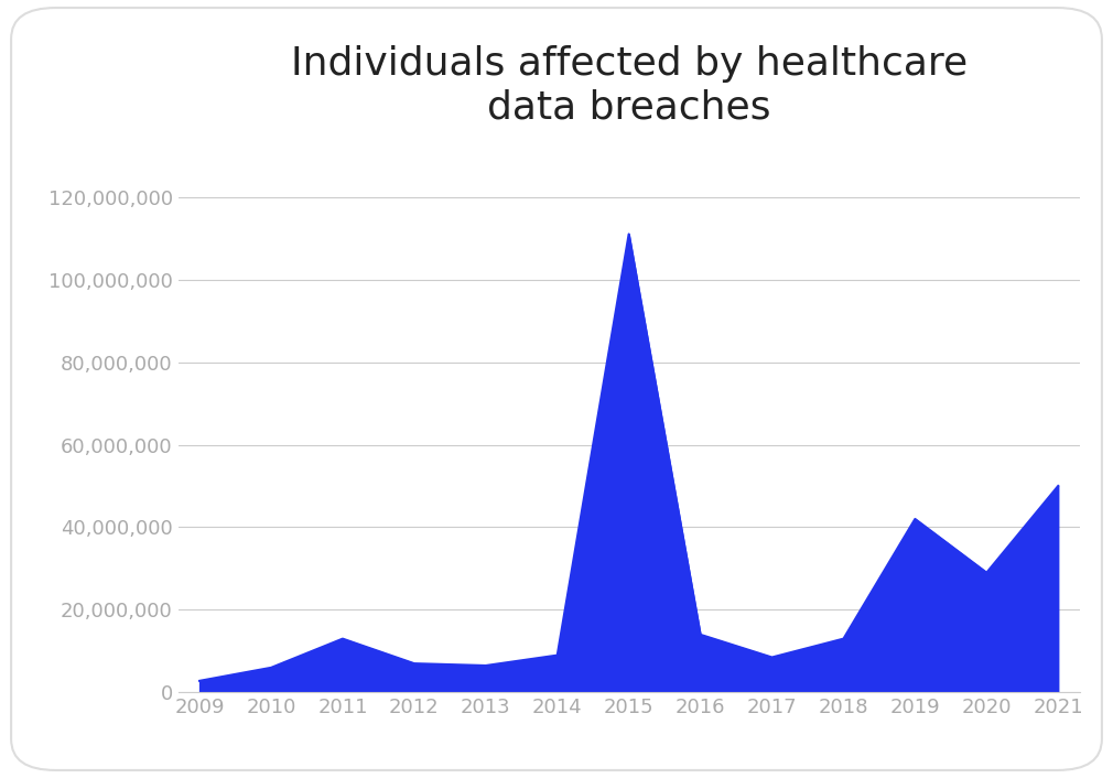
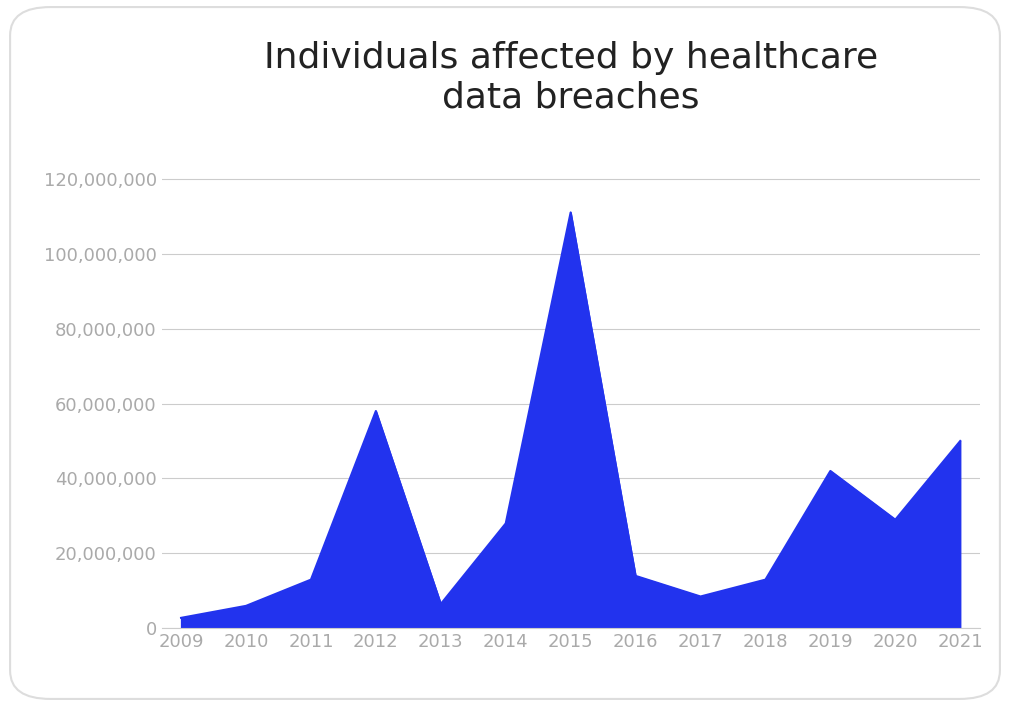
2012: 7,000,000 -> 58,000,000
2014: 9,000,000 -> 28,000,000
